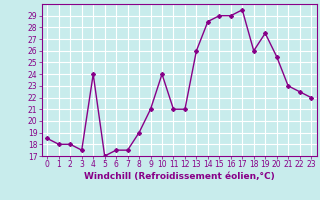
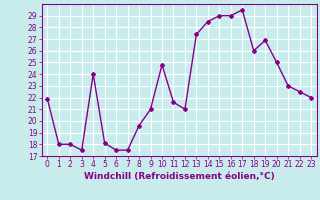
0: 18.5 -> 21.9
5: 17.0 -> 18.1
8: 19.0 -> 19.6
10: 24.0 -> 24.8
11: 21.0 -> 21.6
13: 26.0 -> 27.4
19: 27.5 -> 26.9
20: 25.5 -> 25.0
